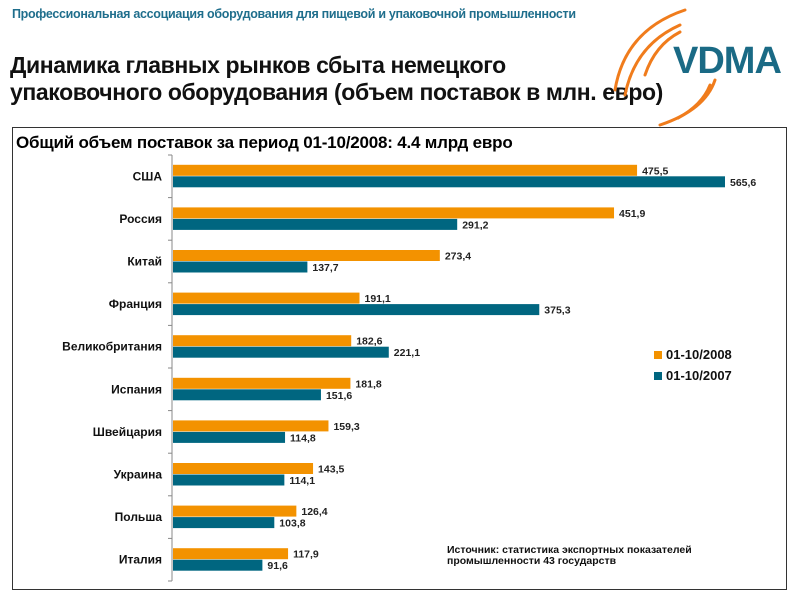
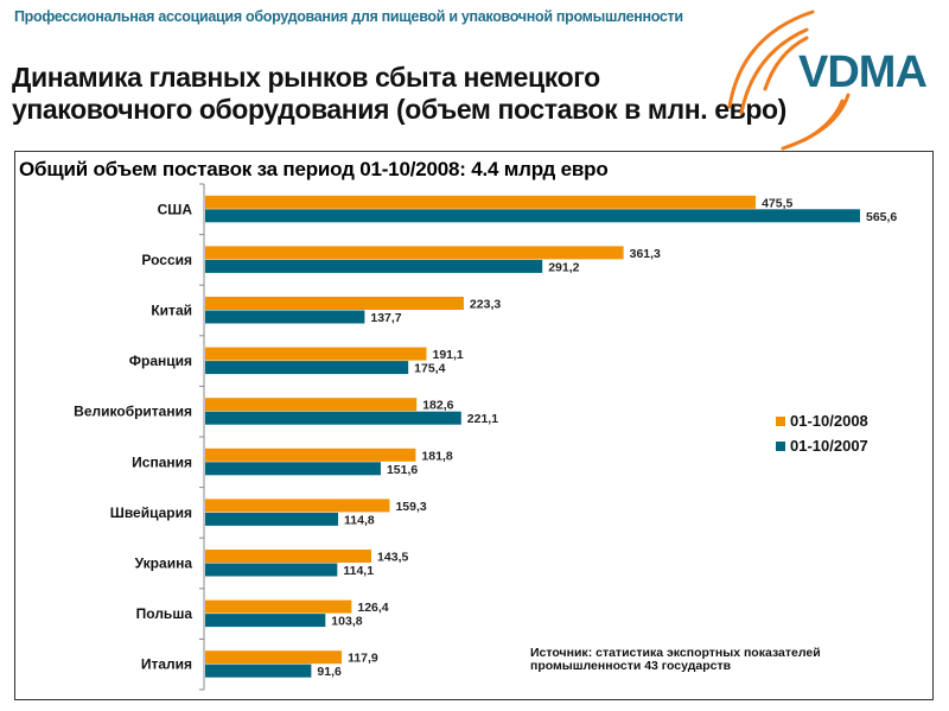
01-10/2008/Россия: 451,9 -> 361,3
01-10/2008/Китай: 273,4 -> 223,3
01-10/2007/Франция: 375,3 -> 175,4
